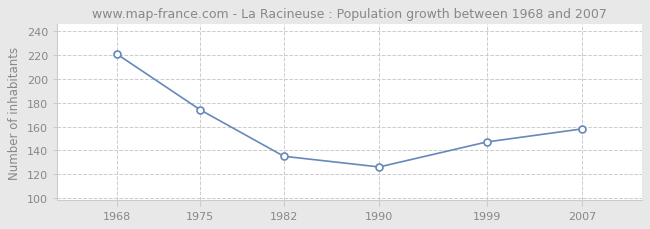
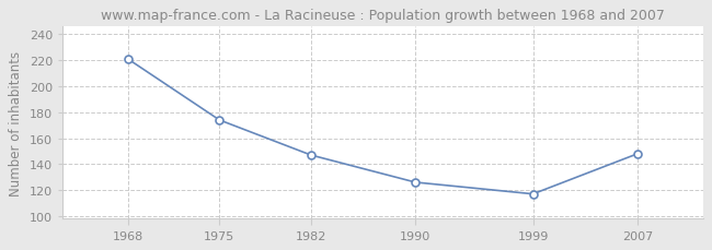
1982: 135 -> 147
1999: 147 -> 117
2007: 158 -> 148
